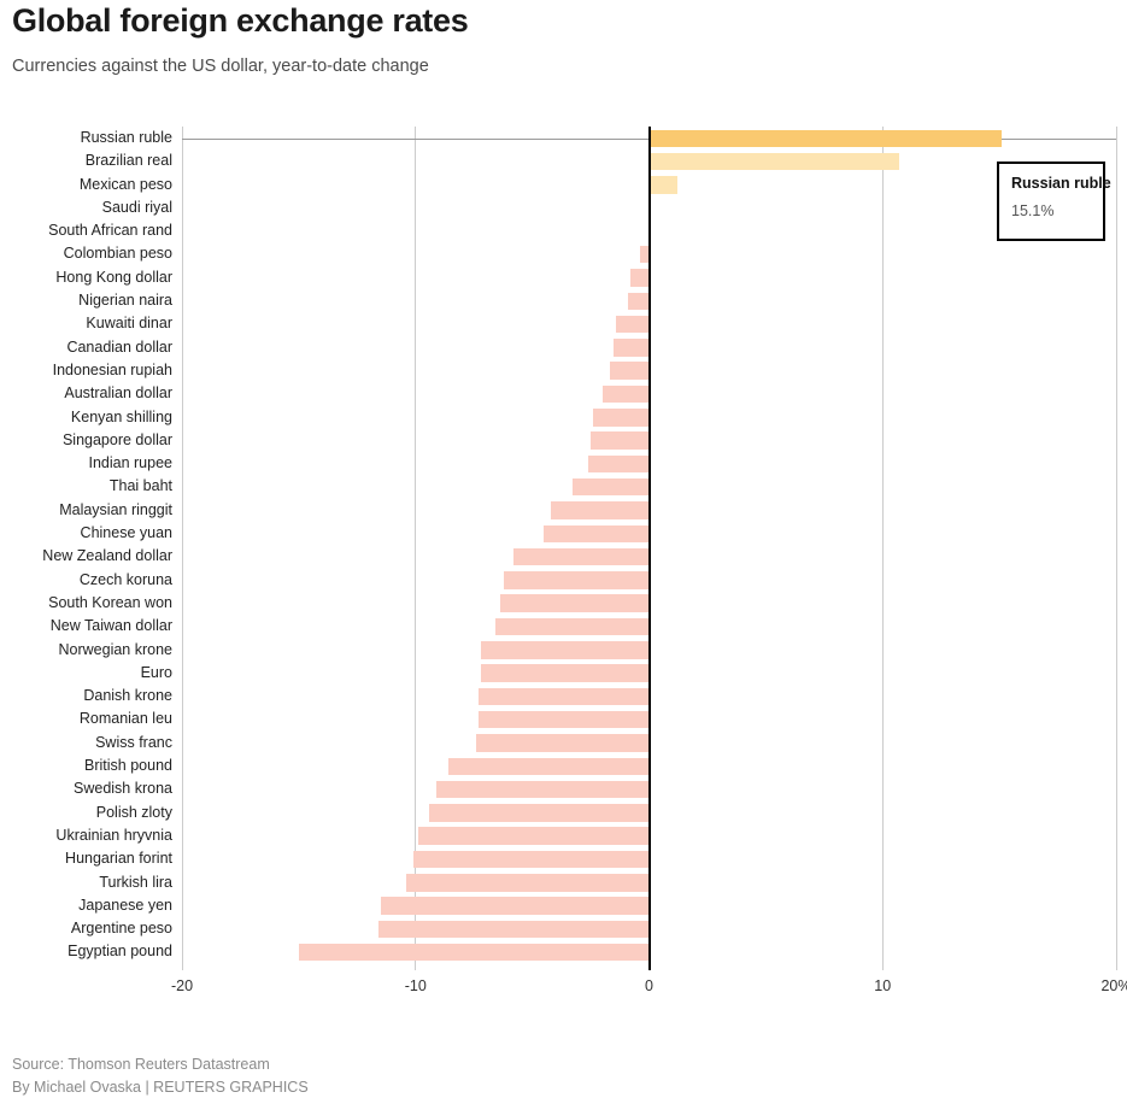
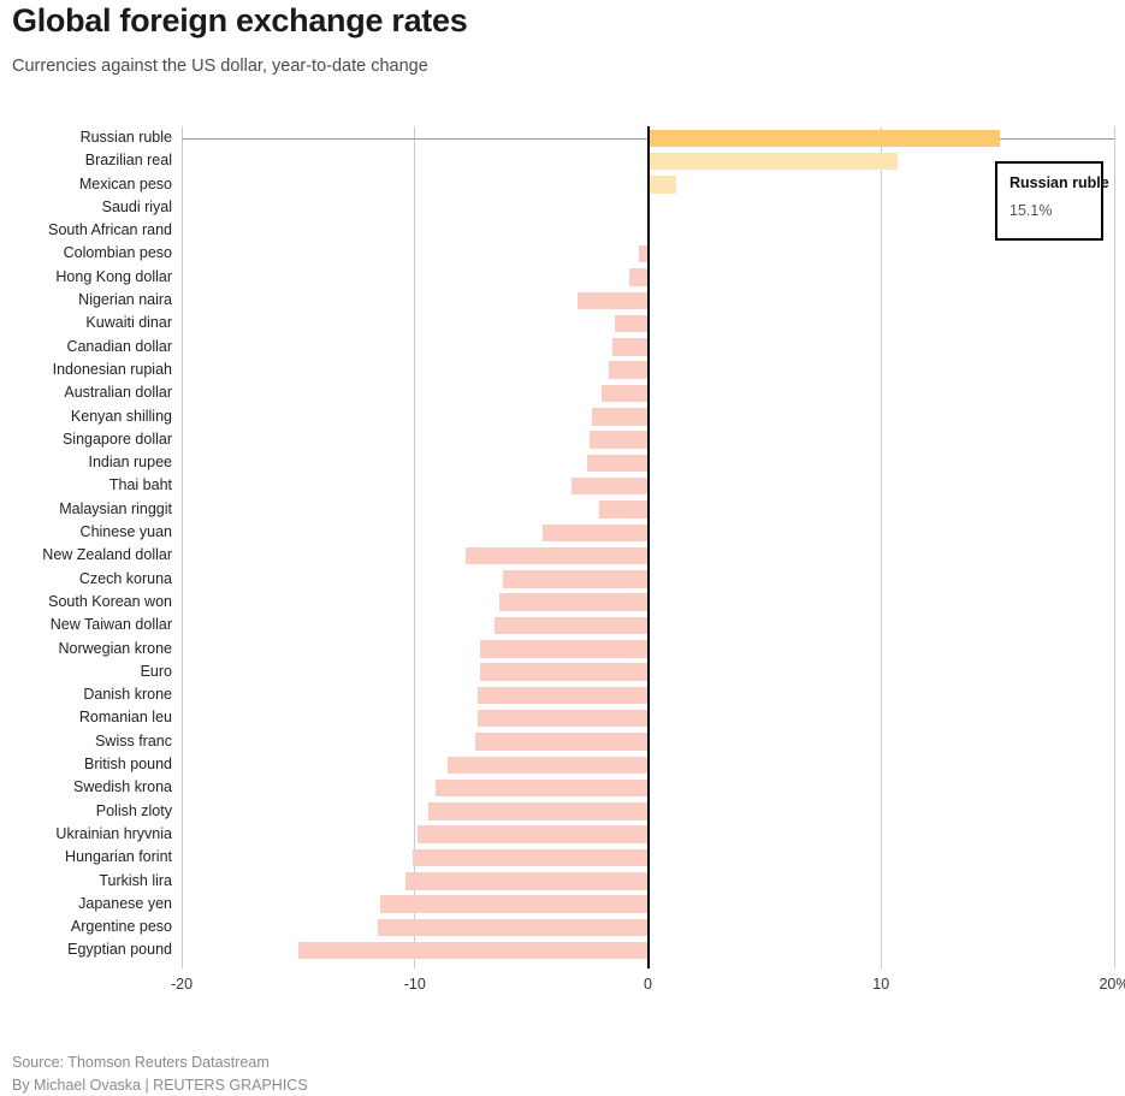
Nigerian naira: -0.9% -> -3.0%
Malaysian ringgit: -4.2% -> -2.1%
New Zealand dollar: -5.8% -> -7.8%
